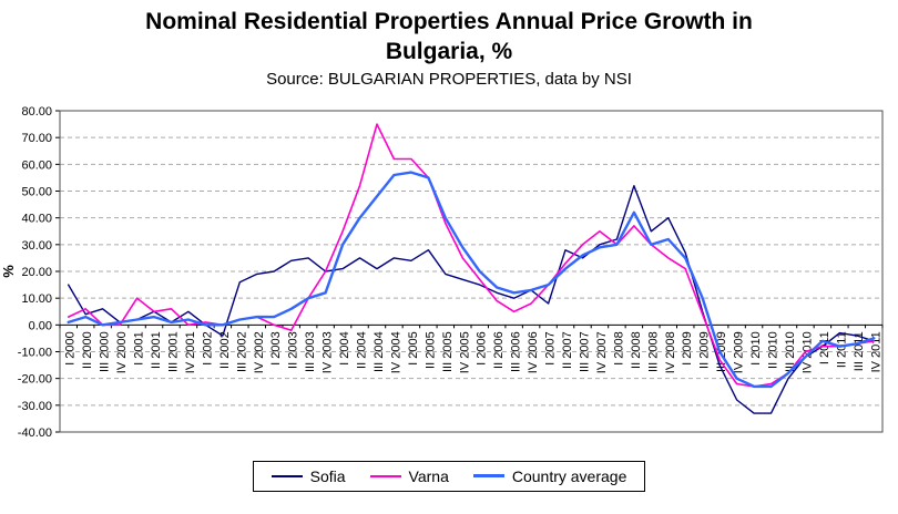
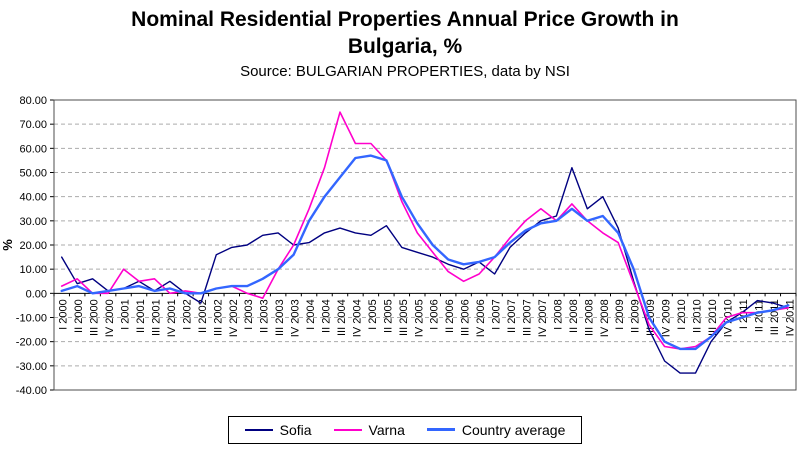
Country average/IV 2003: 12 -> 16
Sofia/III 2004: 21 -> 27
Sofia/II 2007: 28 -> 19
Country average/II 2008: 42 -> 35
Country average/I 2011: -6 -> -10
